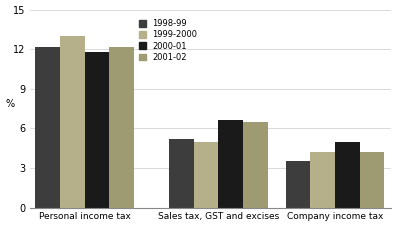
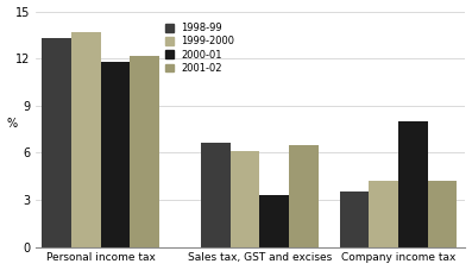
1998-99/Personal income tax: 12.2 -> 13.3
1999-2000/Personal income tax: 13.0 -> 13.7
1998-99/Sales tax, GST and excises: 5.2 -> 6.6
1999-2000/Sales tax, GST and excises: 5.0 -> 6.1
2000-01/Sales tax, GST and excises: 6.6 -> 3.3
2000-01/Company income tax: 5.0 -> 8.0
